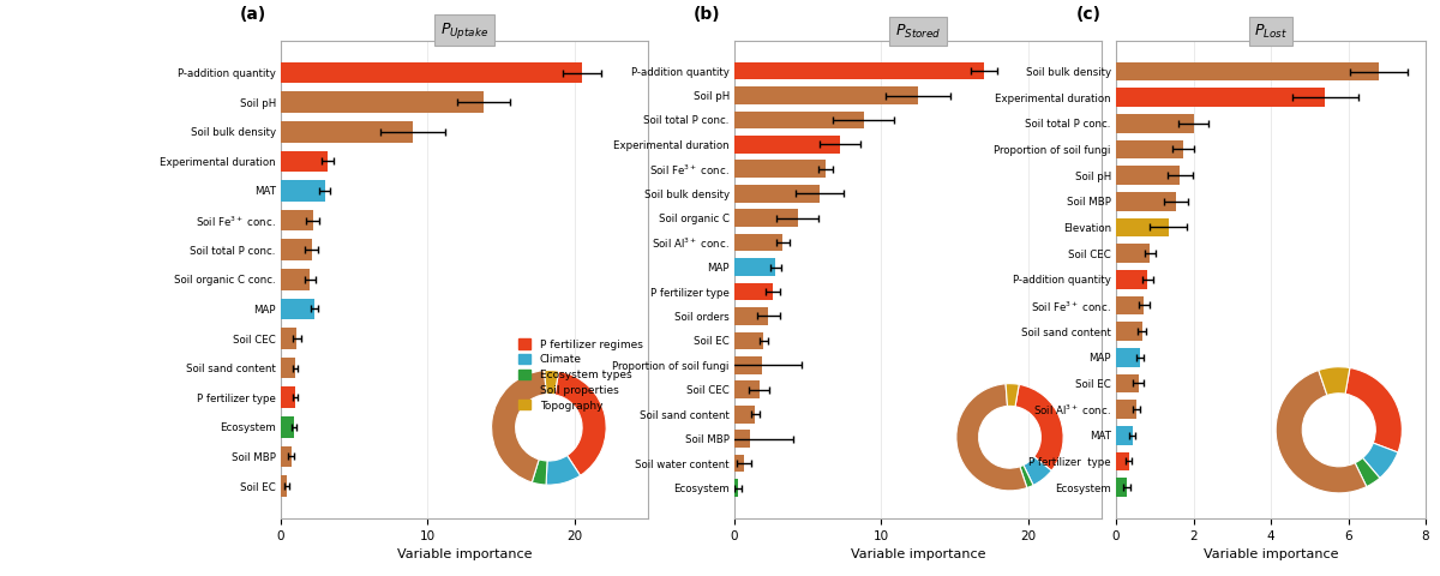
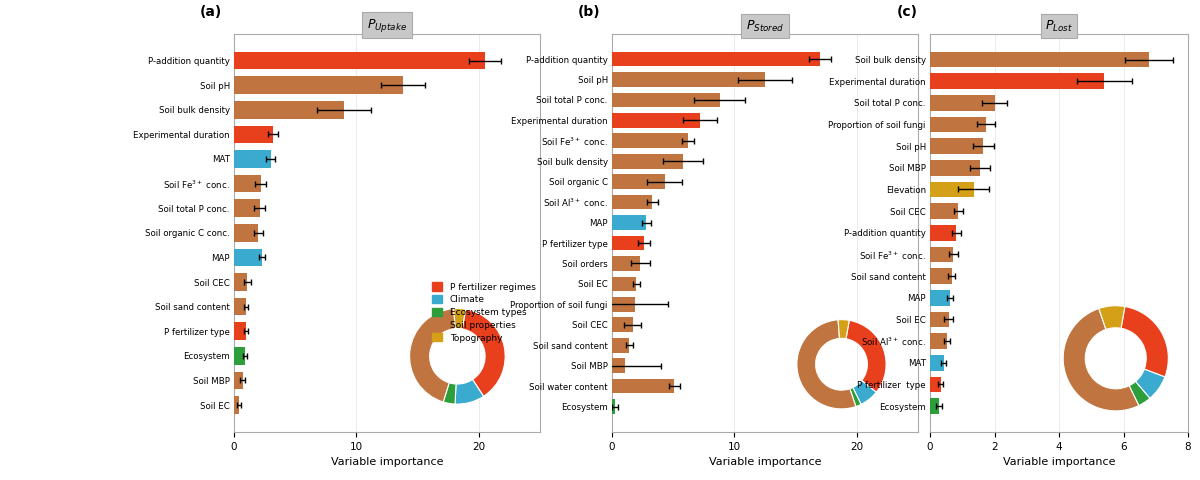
Soil water content: 0.7 -> 5.1
